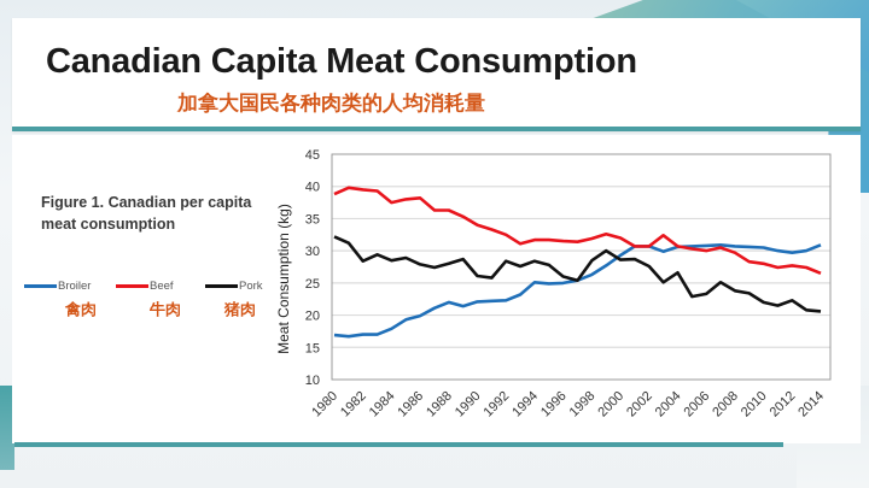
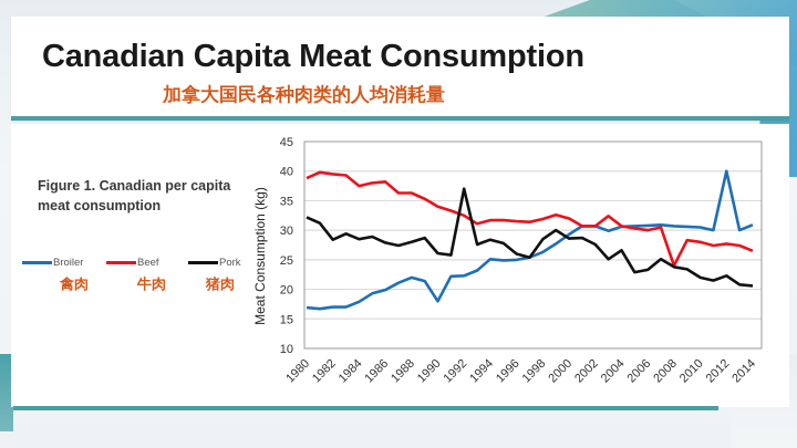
Broiler/1990: 22 -> 18
Pork/1992: 28 -> 37
Beef/2008: 30 -> 24
Broiler/2012: 30 -> 40
